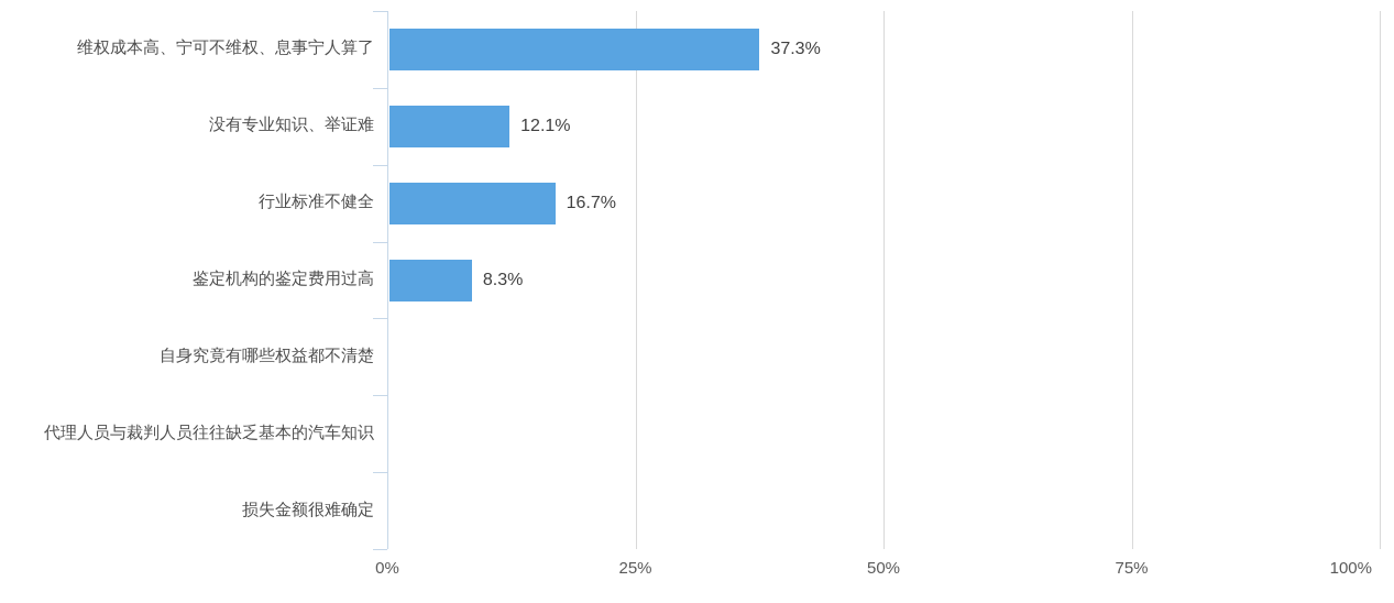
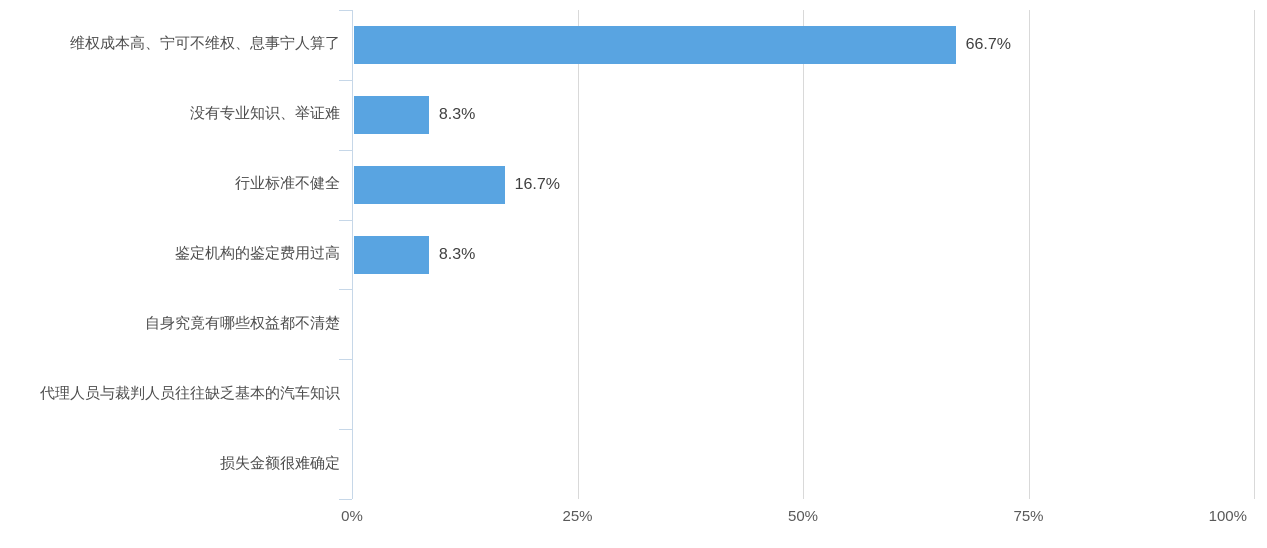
维权成本高、宁可不维权、息事宁人算了: 37.3% -> 66.7%
没有专业知识、举证难: 12.1% -> 8.3%
